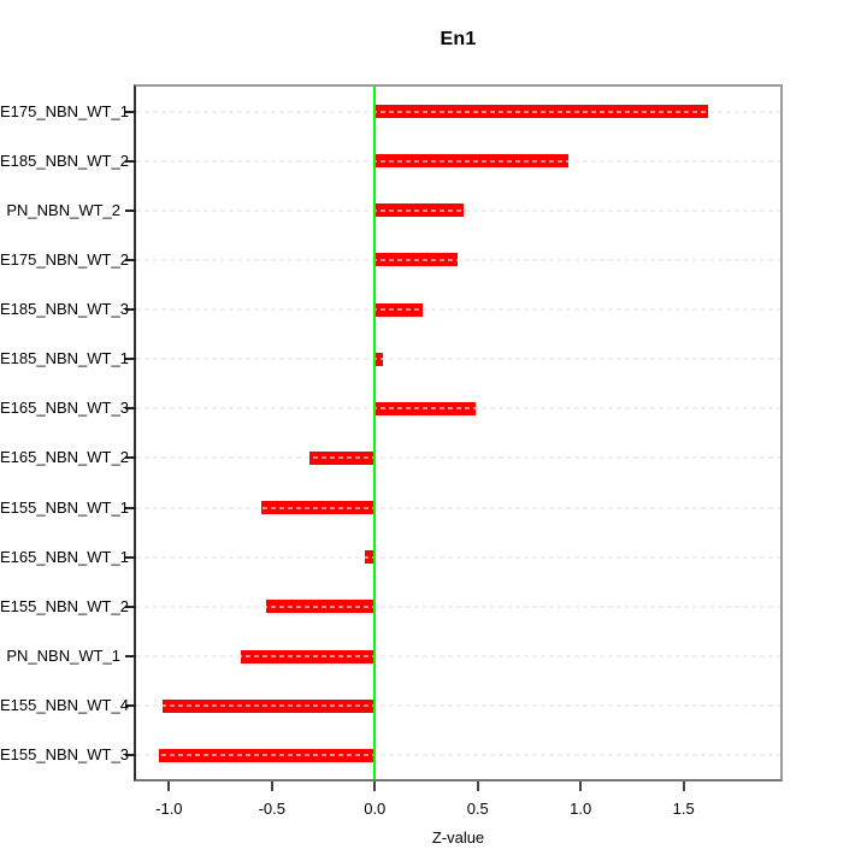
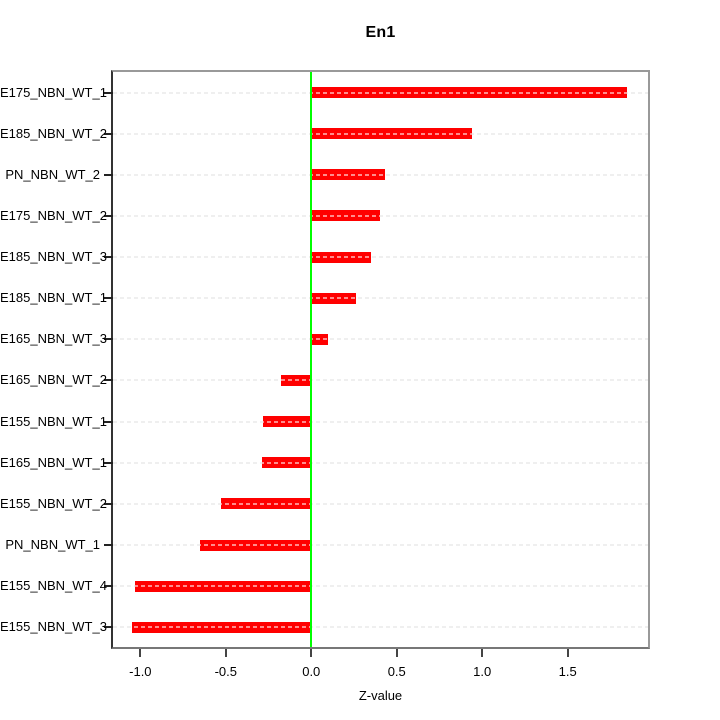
E175_NBN_WT_1: 1.62 -> 1.85
E185_NBN_WT_3: 0.23 -> 0.35
E185_NBN_WT_1: 0.04 -> 0.26
E165_NBN_WT_3: 0.49 -> 0.10
E165_NBN_WT_2: -0.32 -> -0.18
E155_NBN_WT_1: -0.55 -> -0.28
E165_NBN_WT_1: -0.05 -> -0.29
